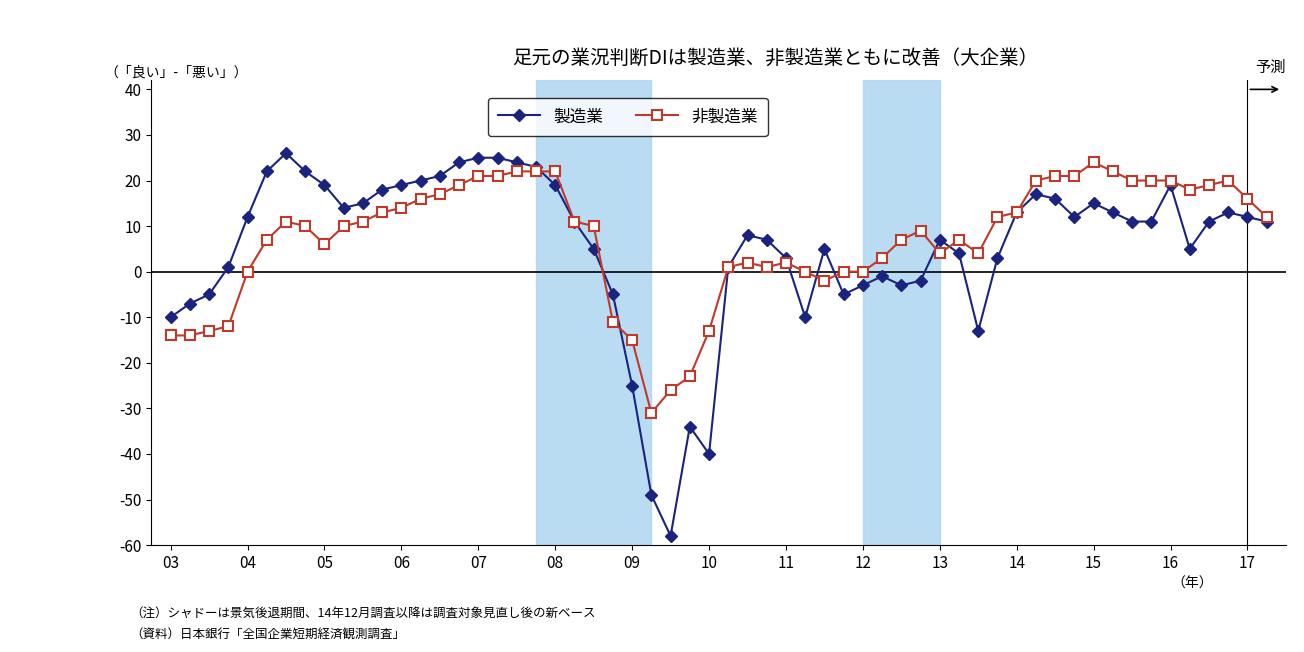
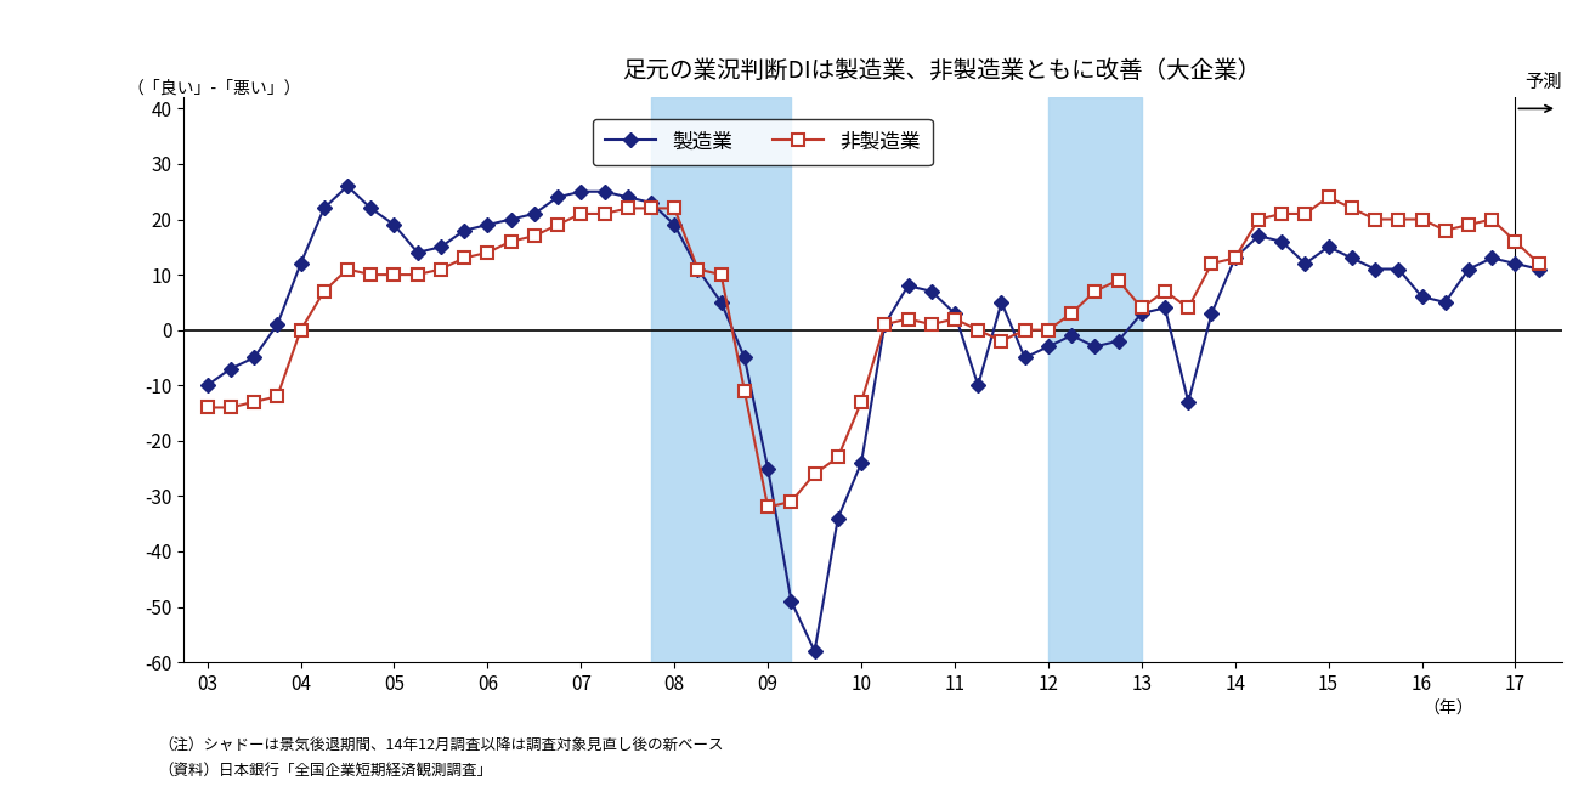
非製造業/05: 6 -> 10
非製造業/09: -15 -> -32
製造業/10: -40 -> -24
製造業/13: 7 -> 3
製造業/16: 19 -> 6
